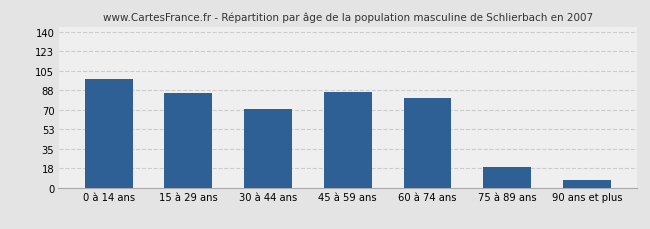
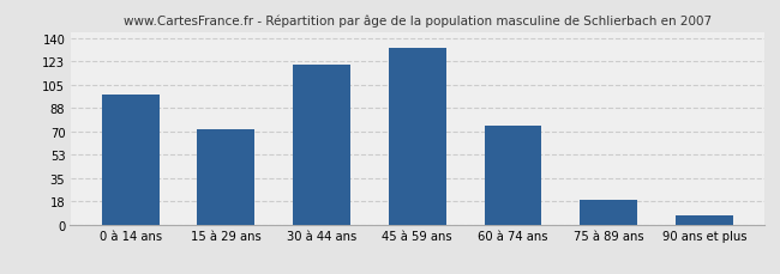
15 à 29 ans: 85 -> 72
30 à 44 ans: 71 -> 120
45 à 59 ans: 86 -> 133
60 à 74 ans: 81 -> 74
